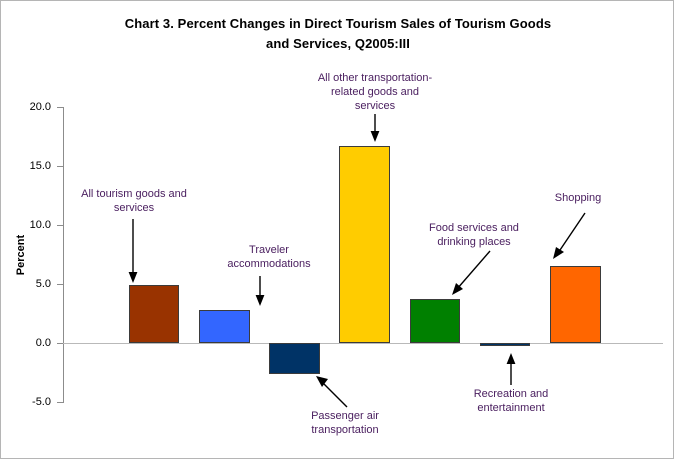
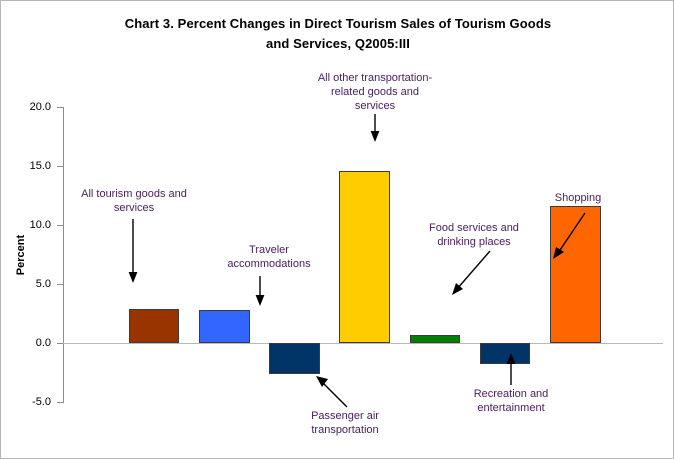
All tourism goods and services: 4.9 -> 2.9
All other transportation-related goods and services: 16.7 -> 14.6
Food services and drinking places: 3.7 -> 0.7
Recreation and entertainment: -0.2 -> -1.8
Shopping: 6.5 -> 11.6
